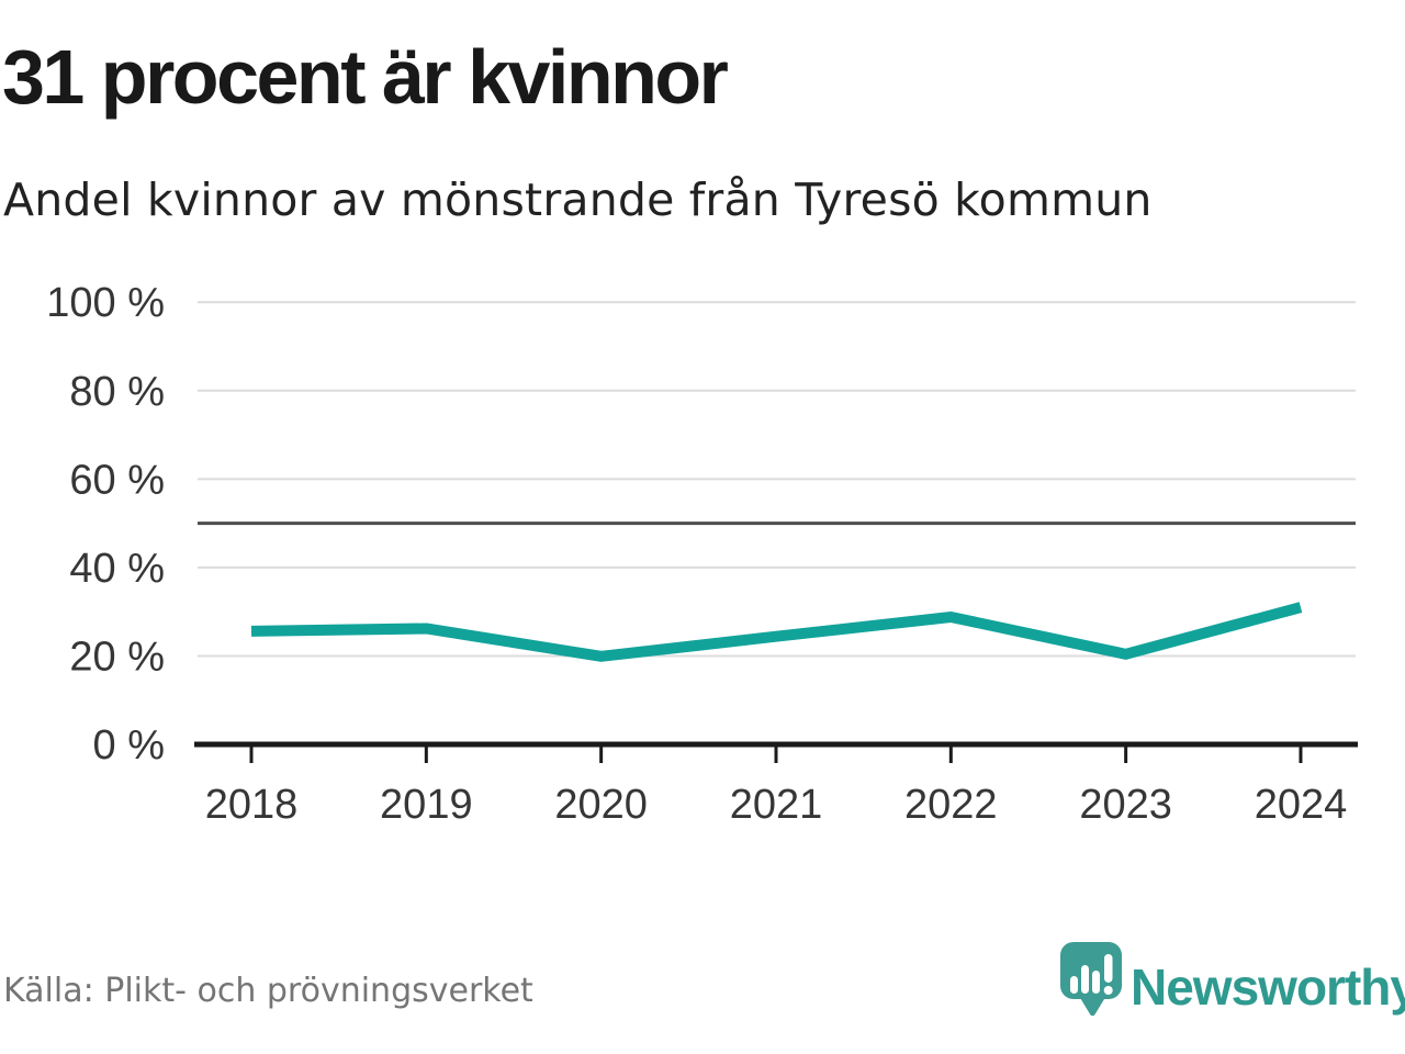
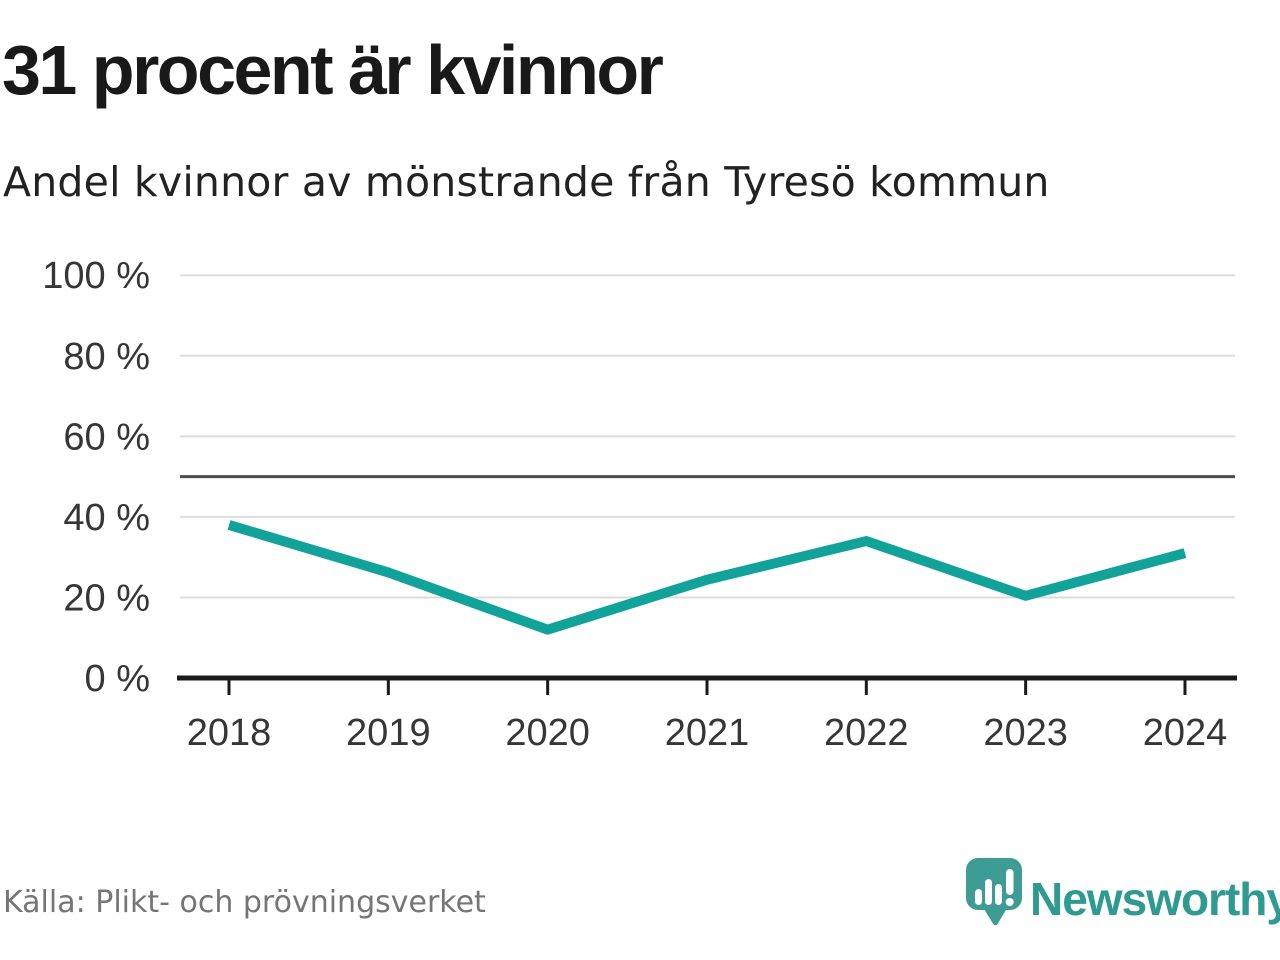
2018: 26% -> 38%
2020: 20% -> 12%
2022: 29% -> 34%
